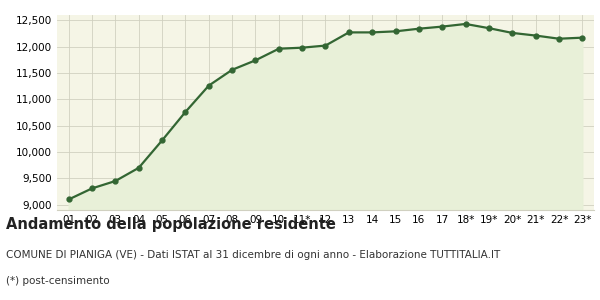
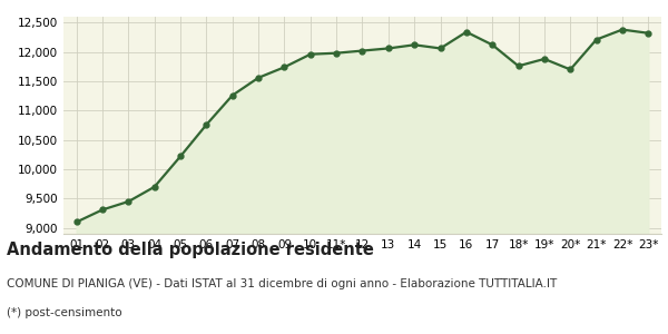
13: 12,270 -> 12,060
14: 12,270 -> 12,120
15: 12,290 -> 12,060
17: 12,380 -> 12,120
18*: 12,430 -> 11,760
19*: 12,350 -> 11,880
20*: 12,260 -> 11,700
22*: 12,150 -> 12,380
23*: 12,170 -> 12,320
